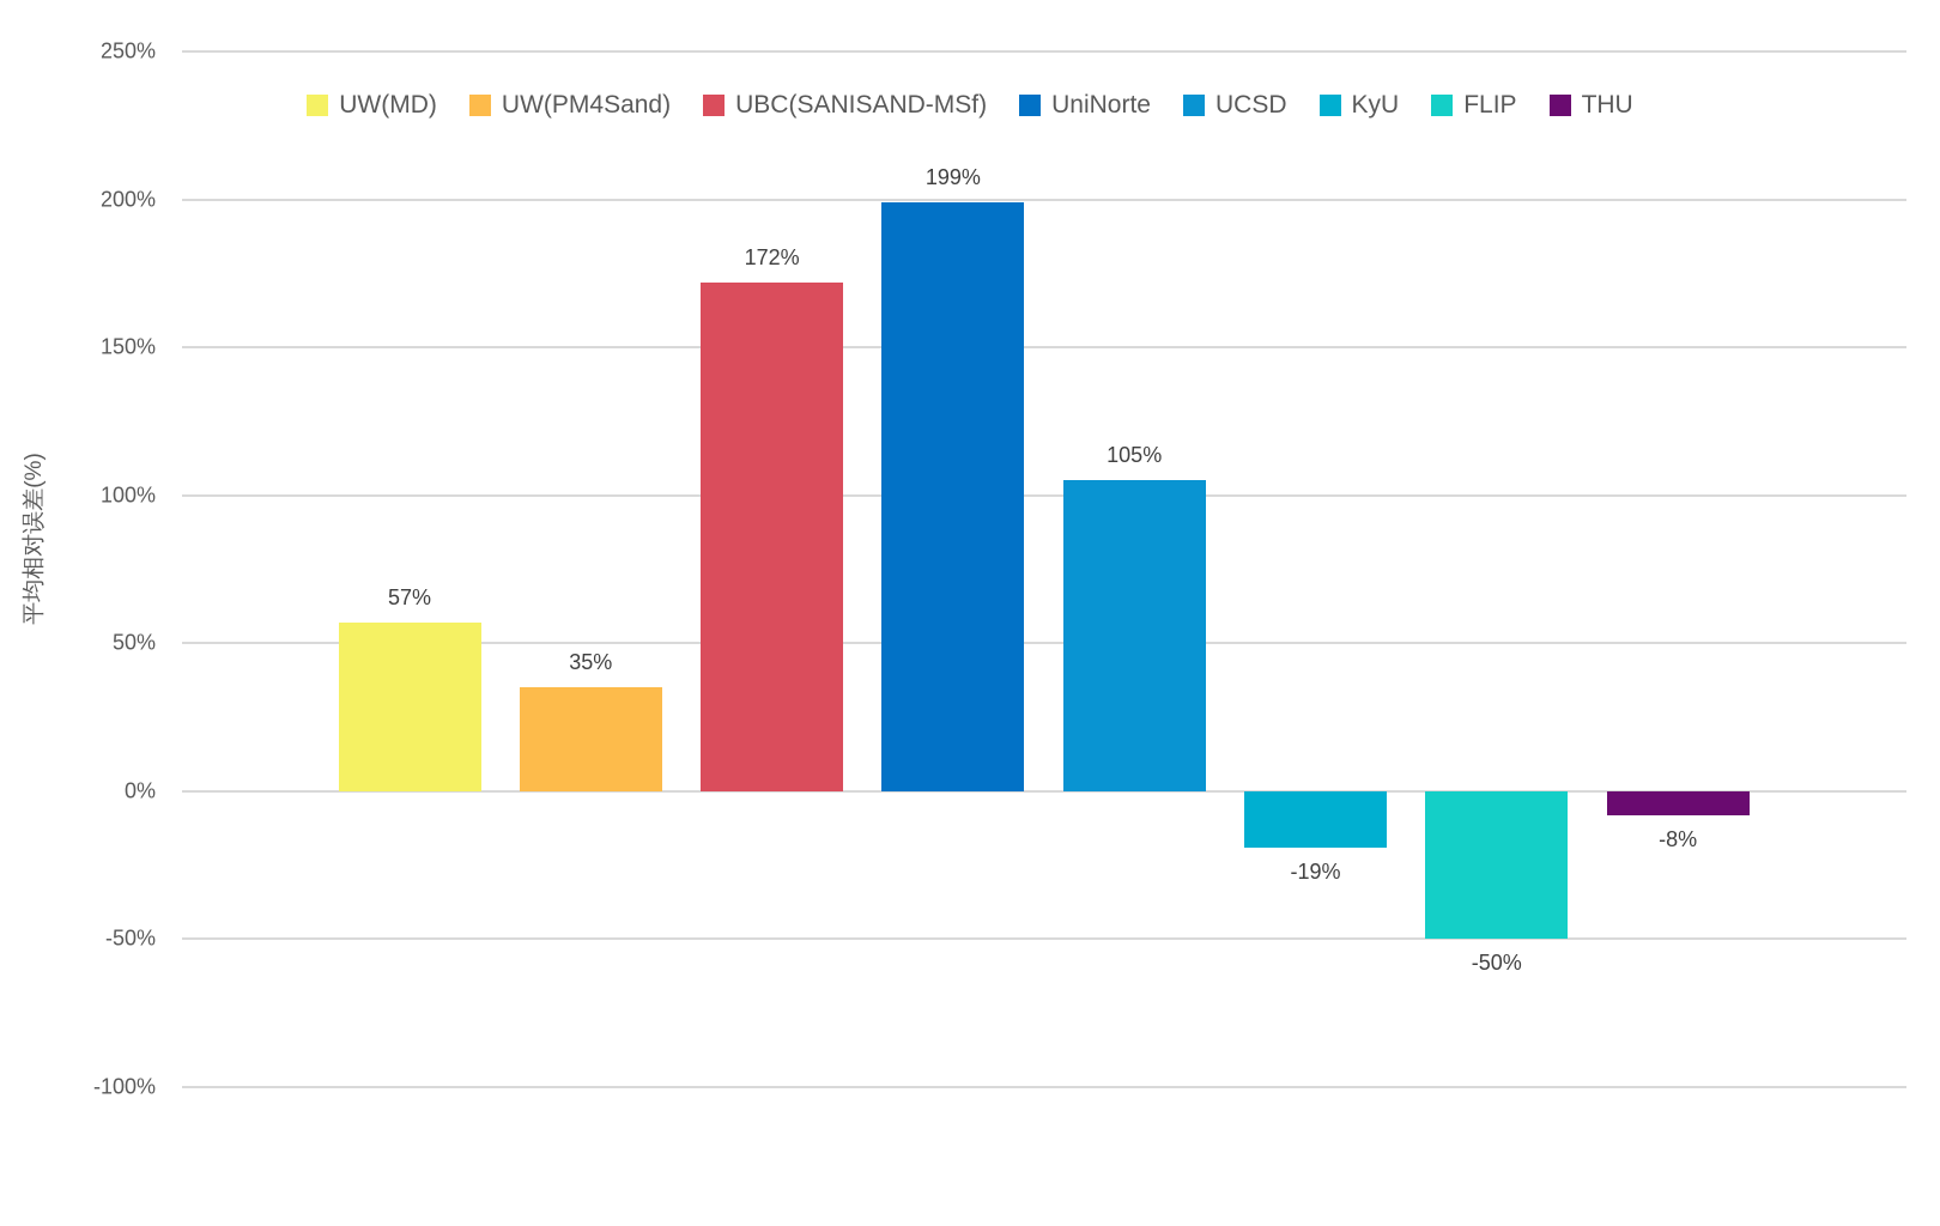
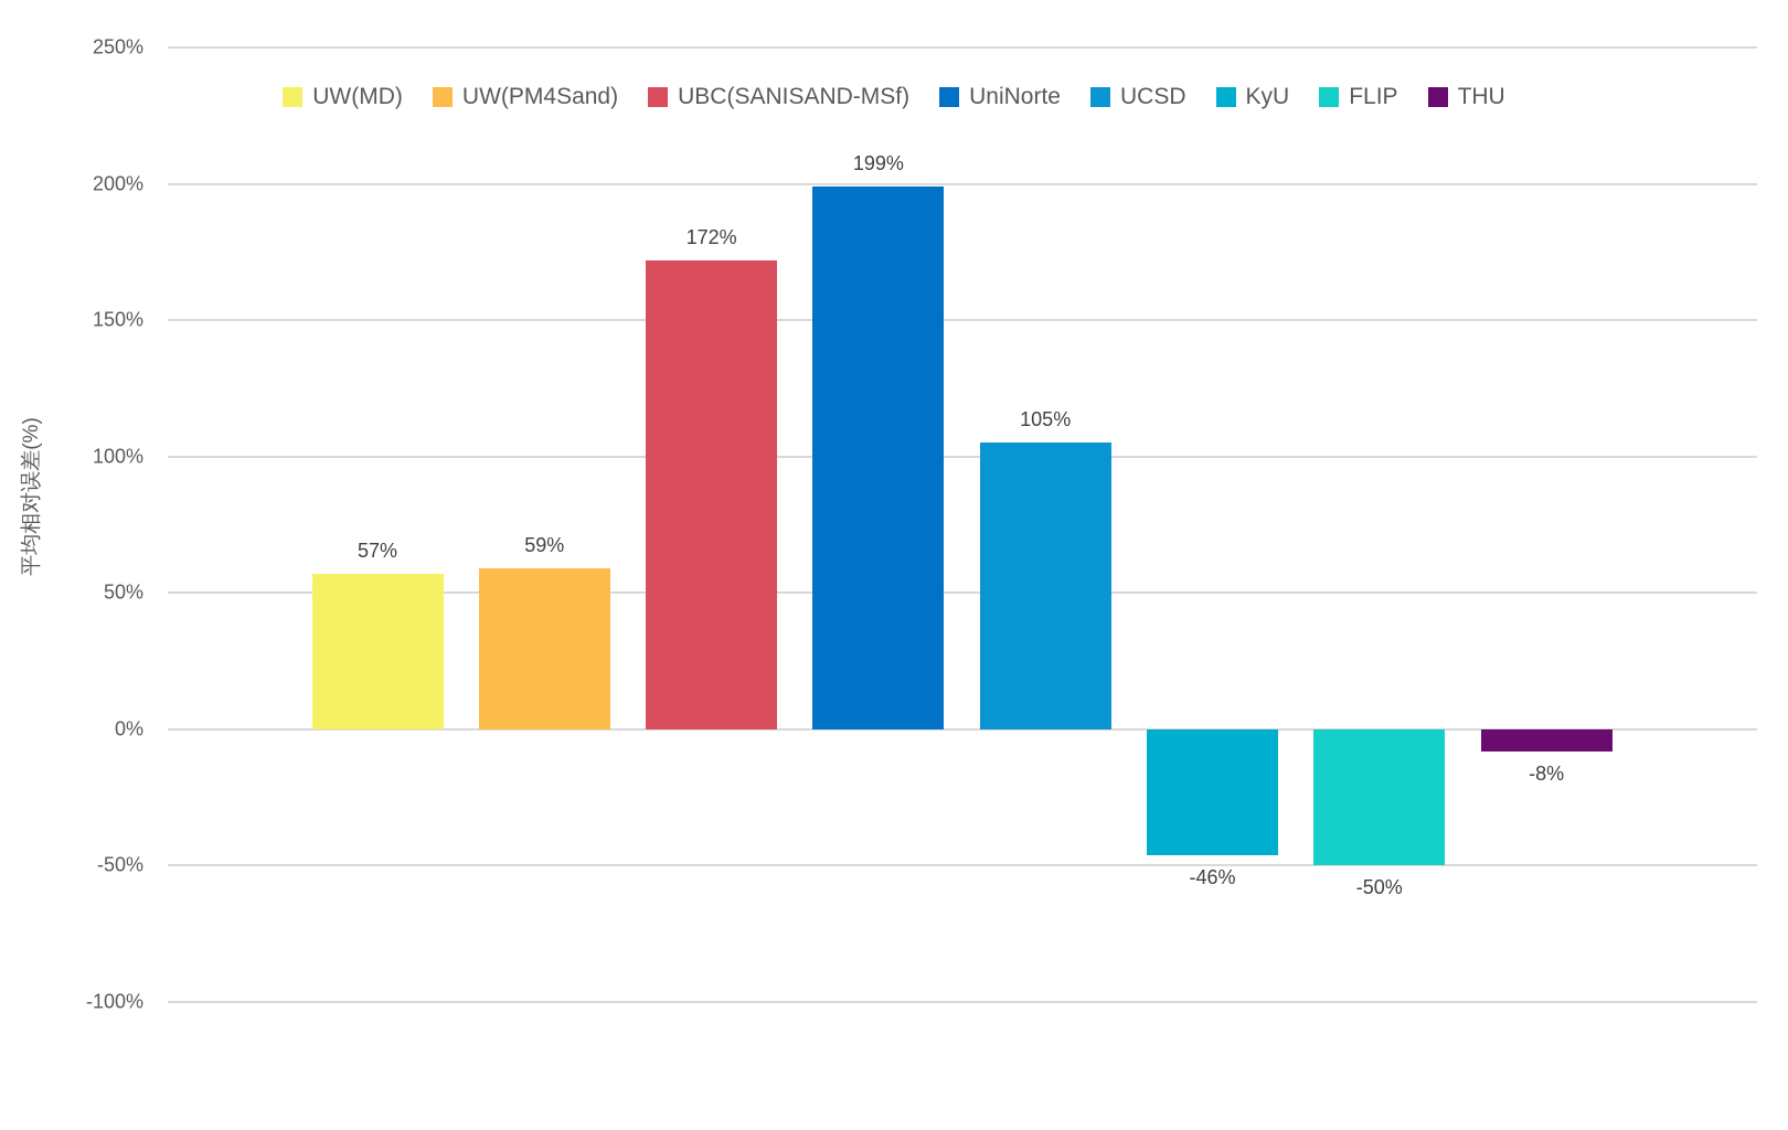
UW(PM4Sand): 35% -> 59%
KyU: -19% -> -46%
